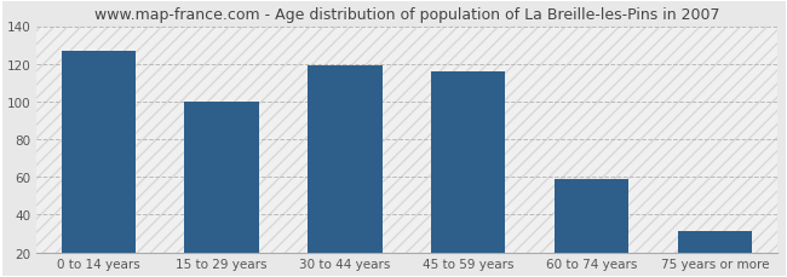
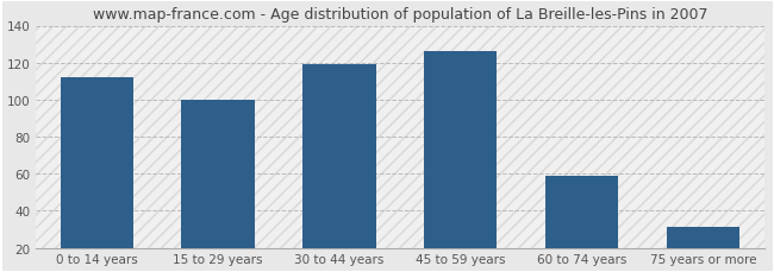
0 to 14 years: 127 -> 112
45 to 59 years: 116 -> 126
